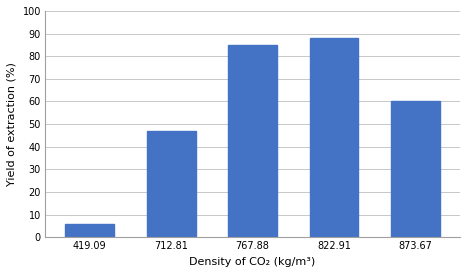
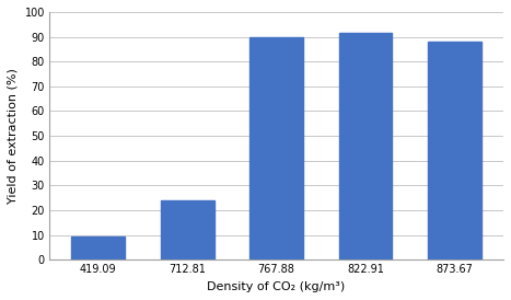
419.09: 6.0 -> 9.5
712.81: 47.0 -> 24.0
767.88: 85.0 -> 90.0
822.91: 88.0 -> 91.5
873.67: 60.0 -> 88.0
